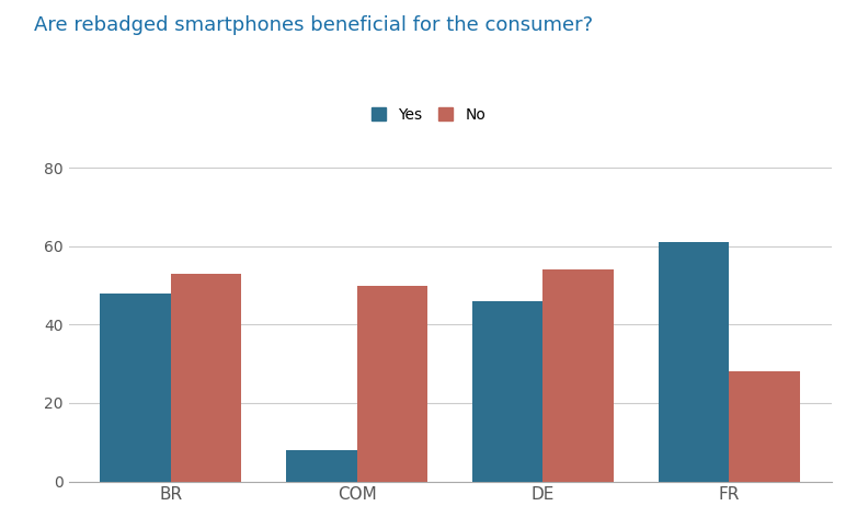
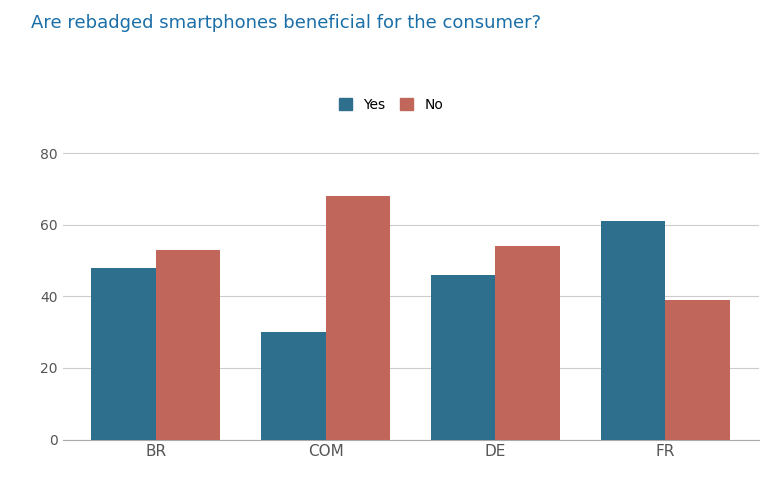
Yes/COM: 8 -> 30
No/COM: 50 -> 68
No/FR: 28 -> 39
